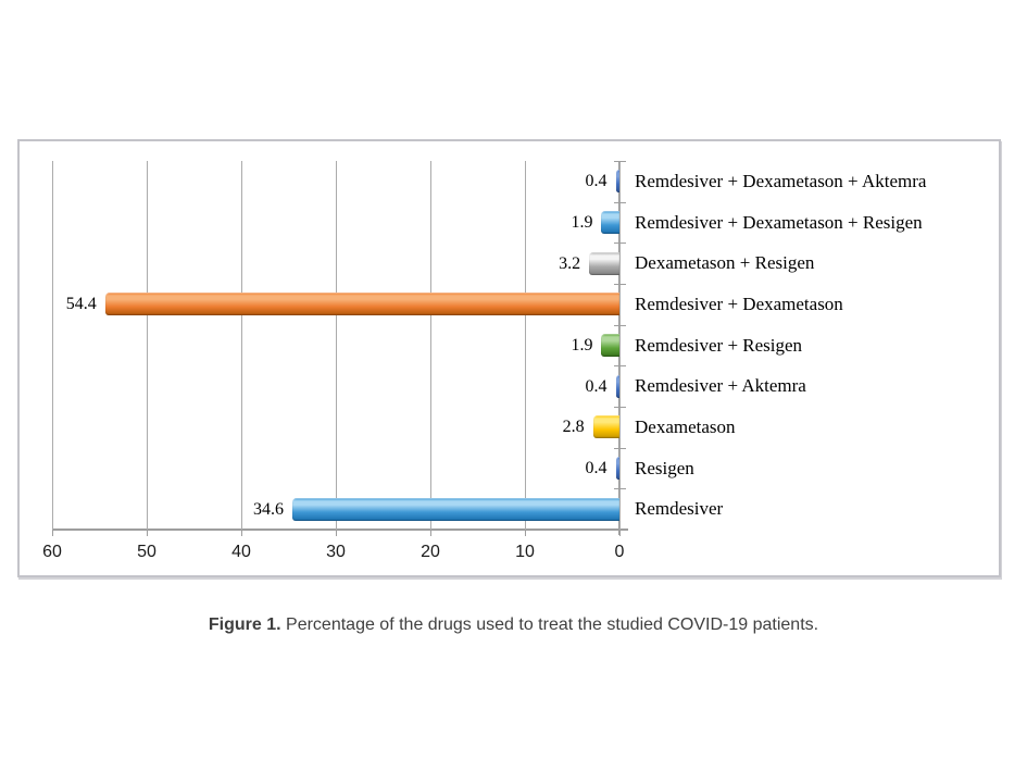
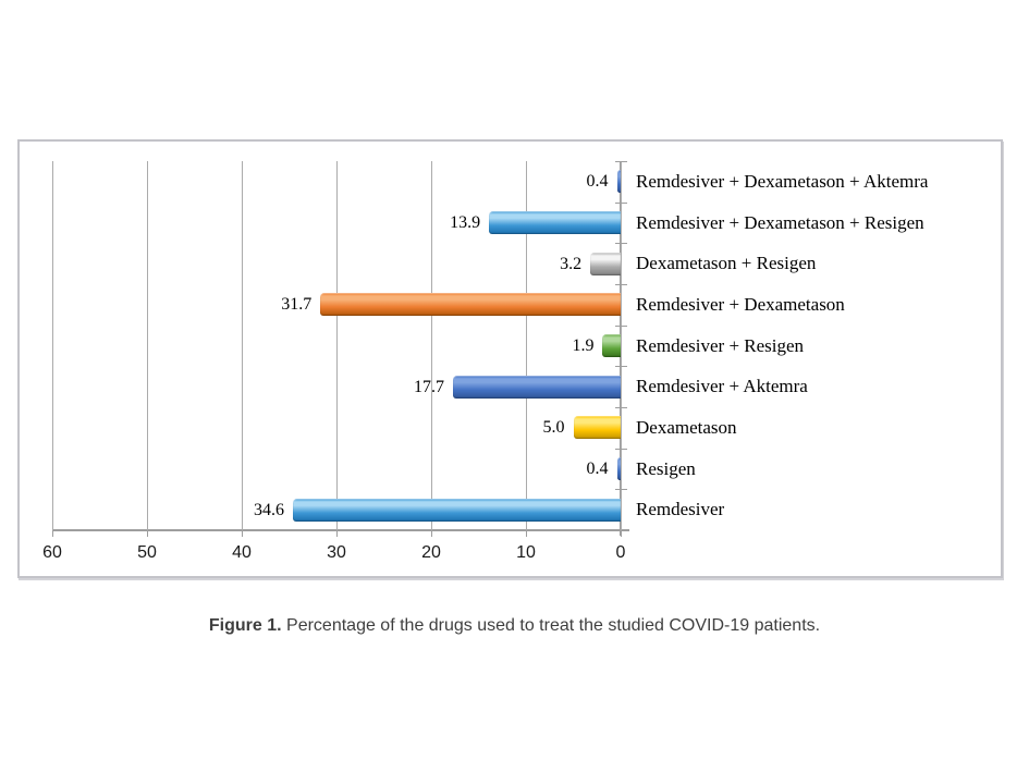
Remdesiver + Dexametason + Resigen: 1.9 -> 13.9
Remdesiver + Dexametason: 54.4 -> 31.7
Remdesiver + Aktemra: 0.4 -> 17.7
Dexametason: 2.8 -> 5.0
